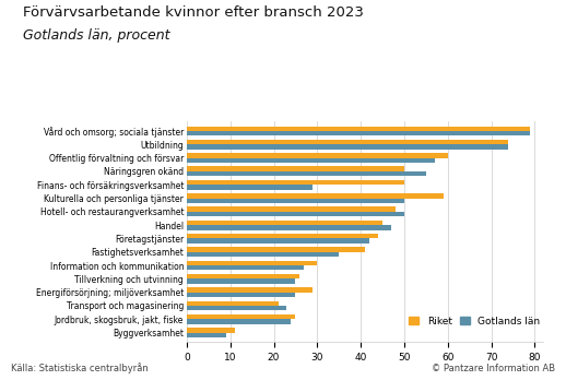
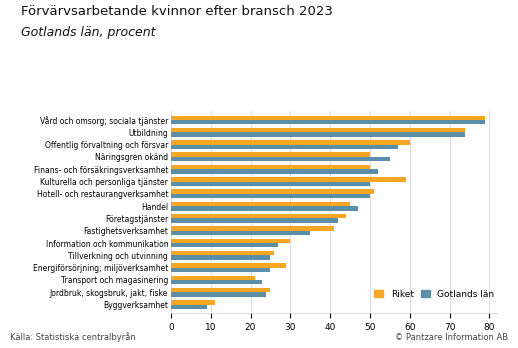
Gotlands län/Finans- och försäkringsverksamhet: 29 -> 52
Riket/Hotell- och restaurangverksamhet: 48 -> 51
